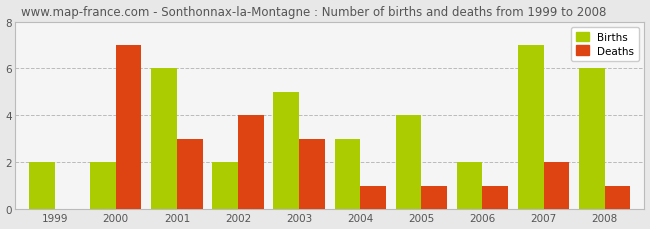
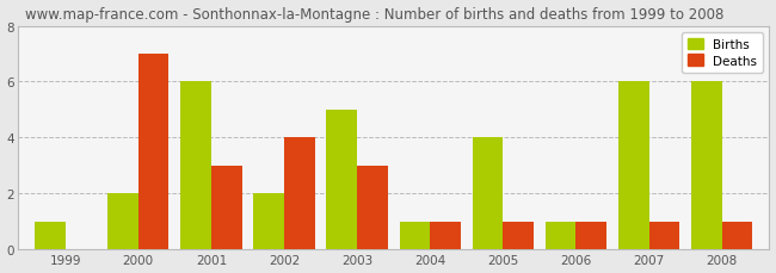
Births/1999: 2 -> 1
Births/2004: 3 -> 1
Births/2006: 2 -> 1
Births/2007: 7 -> 6
Deaths/2007: 2 -> 1
